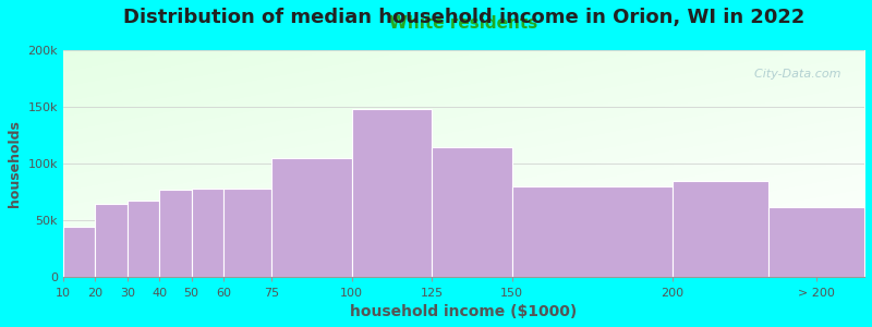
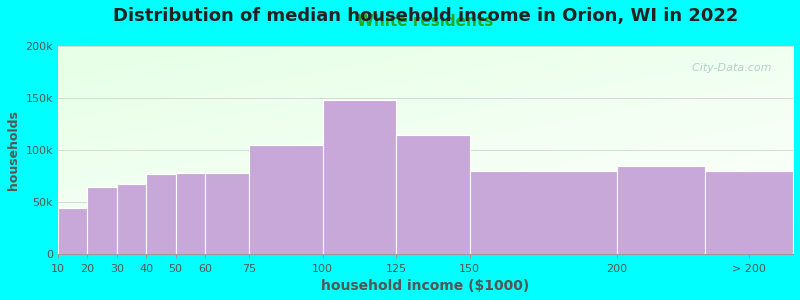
> 200: 62k -> 80k
